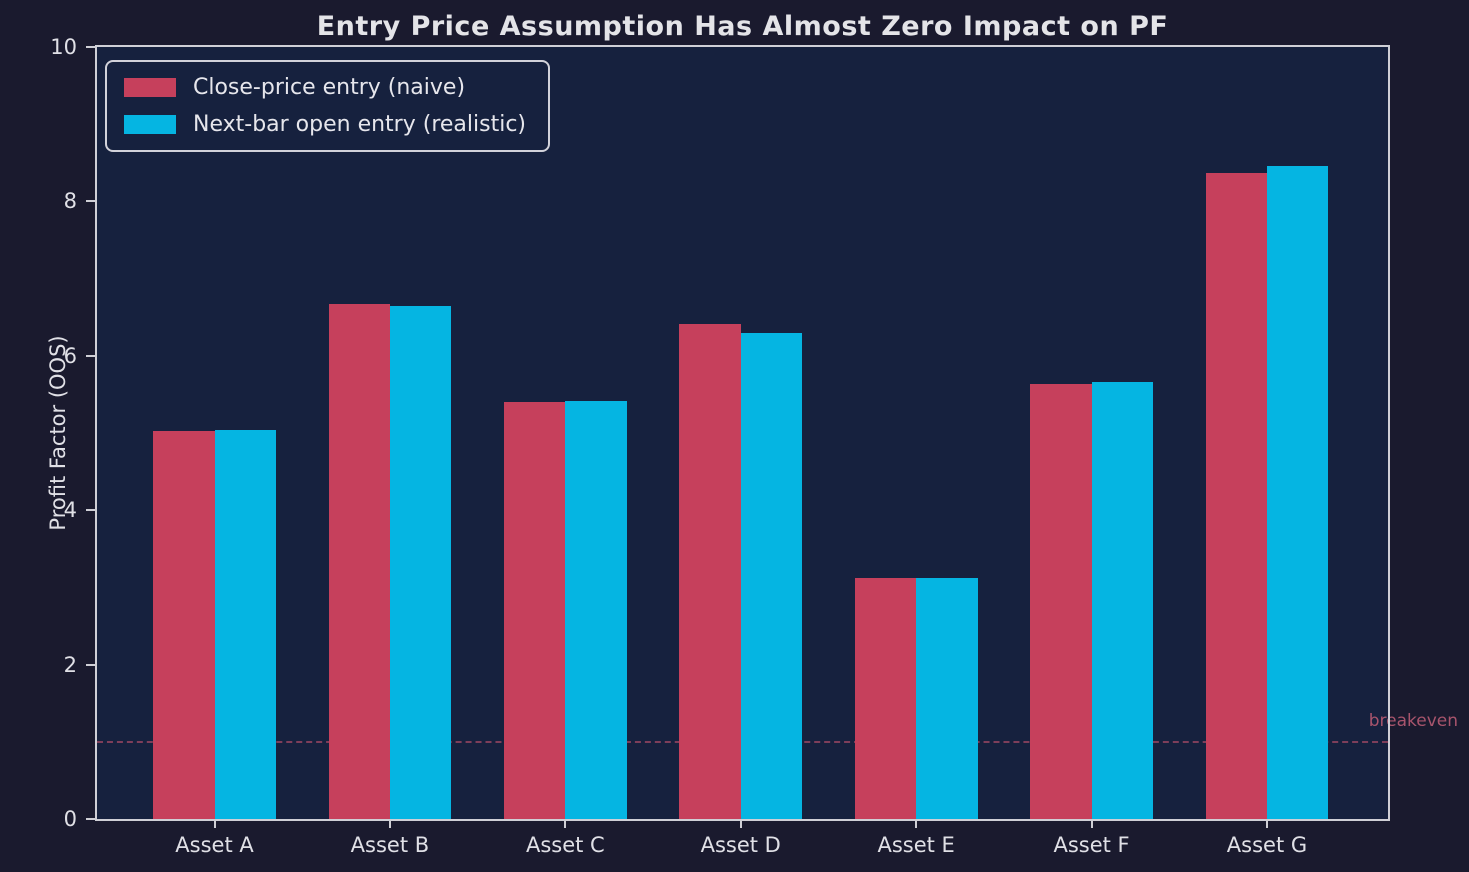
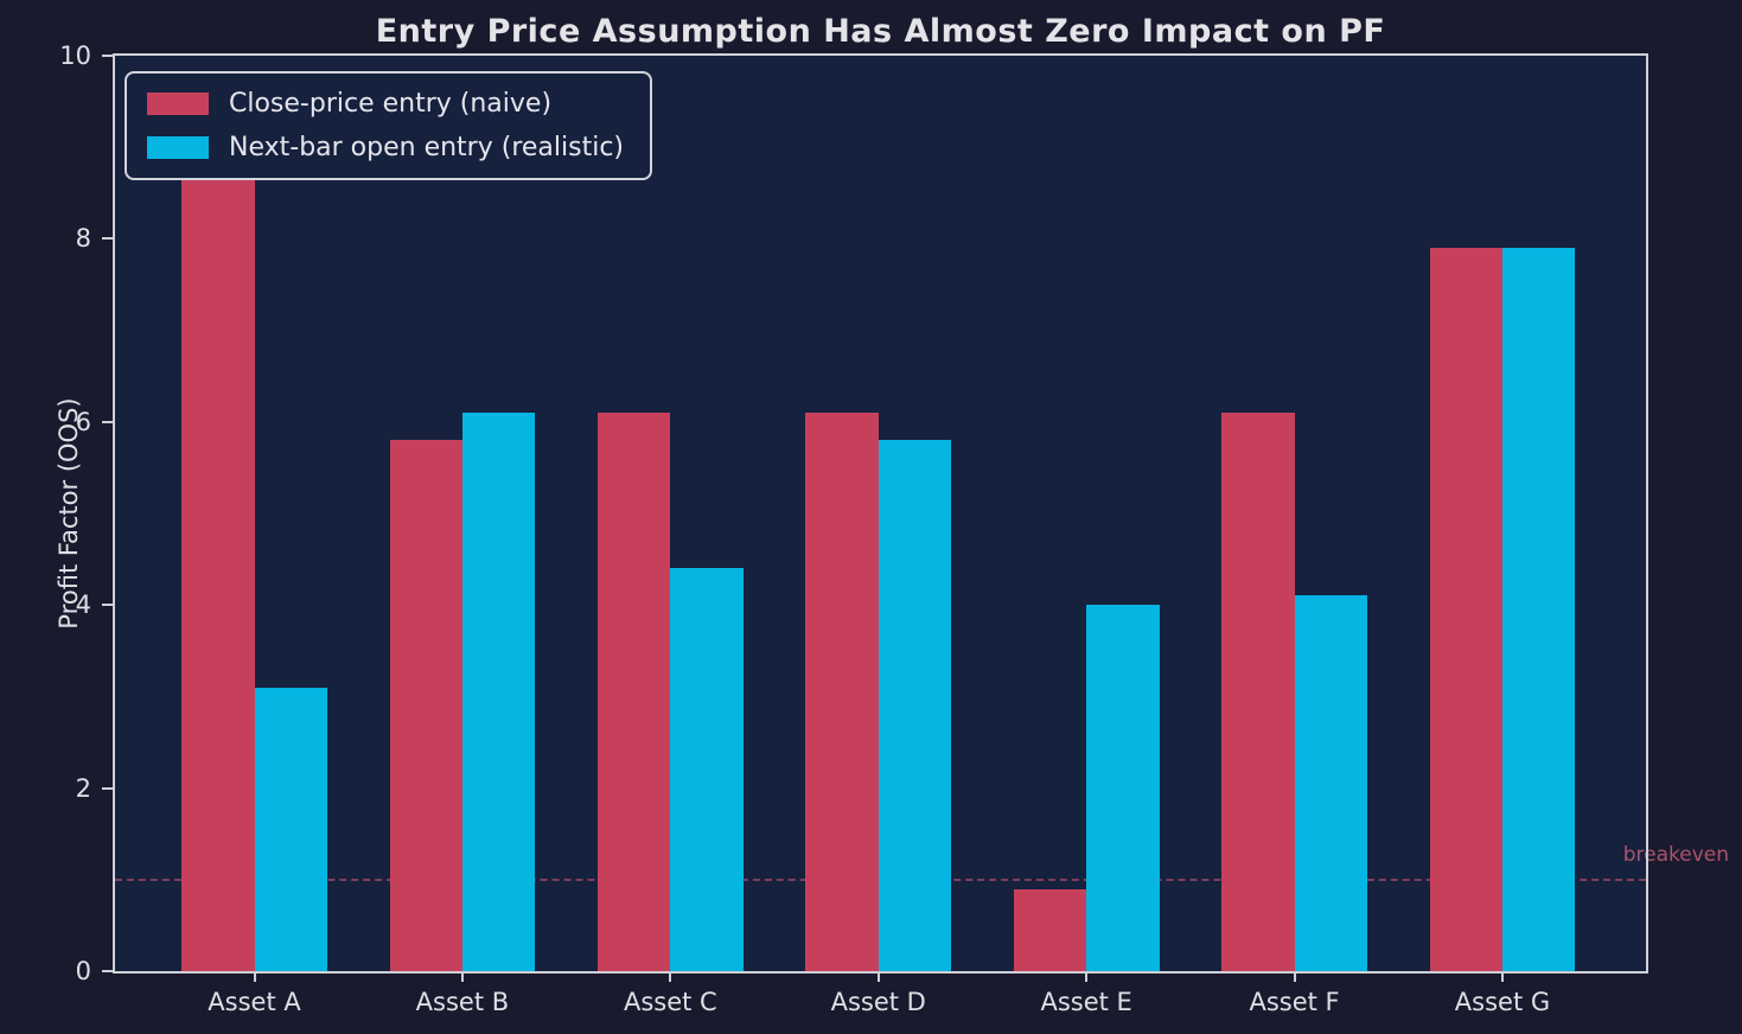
Close-price entry (naive)/Asset A: 5.0 -> 8.9
Next-bar open entry (realistic)/Asset A: 5.0 -> 3.1
Close-price entry (naive)/Asset B: 6.7 -> 5.8
Next-bar open entry (realistic)/Asset B: 6.6 -> 6.1
Close-price entry (naive)/Asset C: 5.4 -> 6.1
Next-bar open entry (realistic)/Asset C: 5.4 -> 4.4
Close-price entry (naive)/Asset D: 6.4 -> 6.1
Next-bar open entry (realistic)/Asset D: 6.3 -> 5.8
Close-price entry (naive)/Asset E: 3.1 -> 0.9
Next-bar open entry (realistic)/Asset E: 3.1 -> 4.0
Close-price entry (naive)/Asset F: 5.6 -> 6.1
Next-bar open entry (realistic)/Asset F: 5.7 -> 4.1
Close-price entry (naive)/Asset G: 8.4 -> 7.9
Next-bar open entry (realistic)/Asset G: 8.5 -> 7.9
